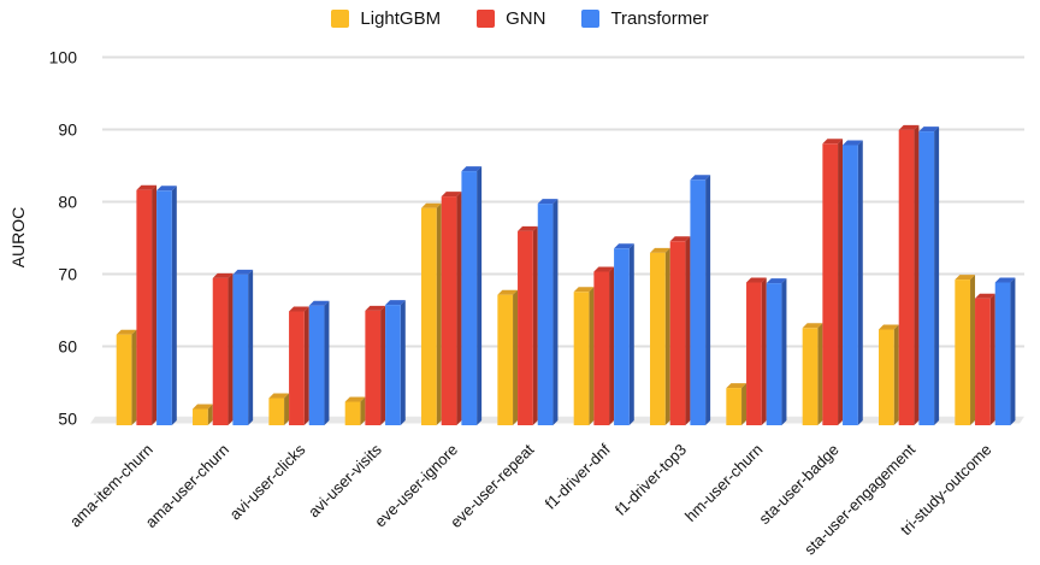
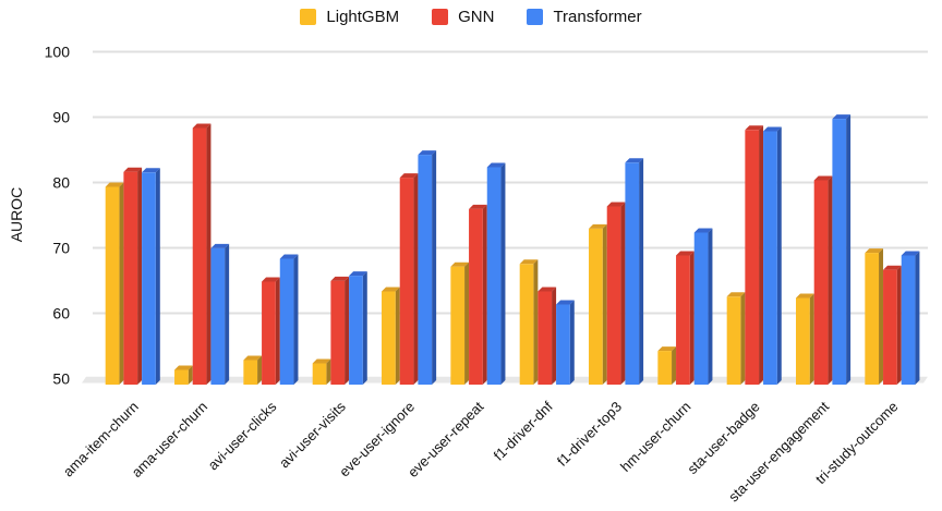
LightGBM/ama-item-churn: 62 -> 80
GNN/ama-user-churn: 70 -> 89
Transformer/avi-user-clicks: 66 -> 69
LightGBM/eve-user-ignore: 80 -> 64
Transformer/eve-user-repeat: 80 -> 83
GNN/f1-driver-dnf: 71 -> 64
Transformer/f1-driver-dnf: 74 -> 62
GNN/f1-driver-top3: 75 -> 77
Transformer/hm-user-churn: 69 -> 73
GNN/sta-user-engagement: 91 -> 81
